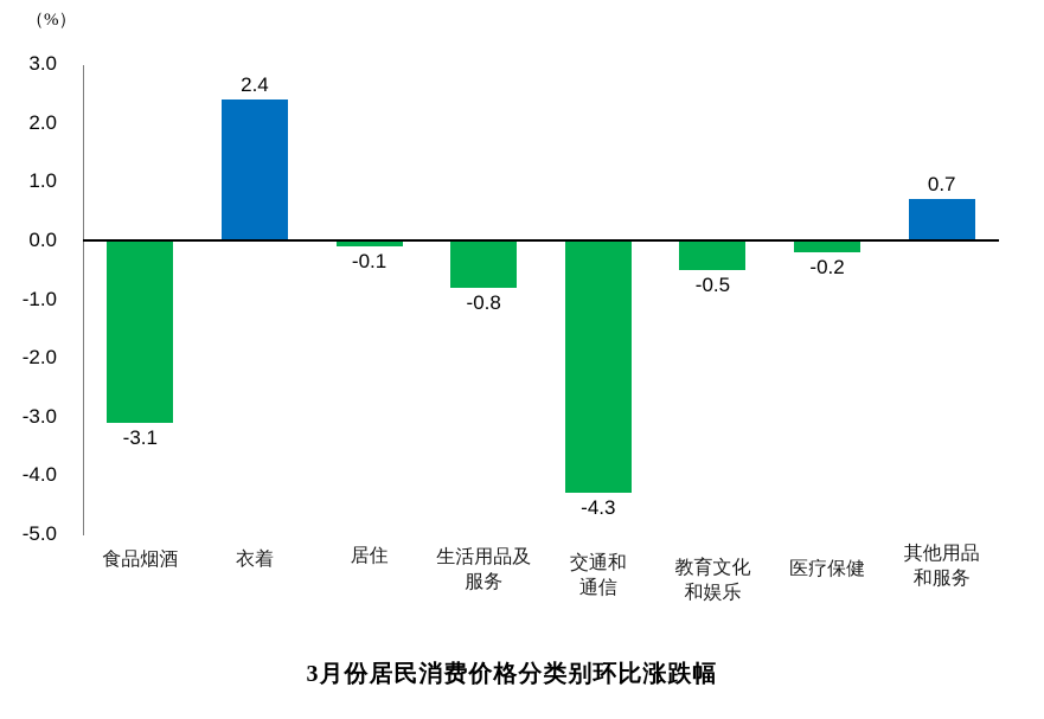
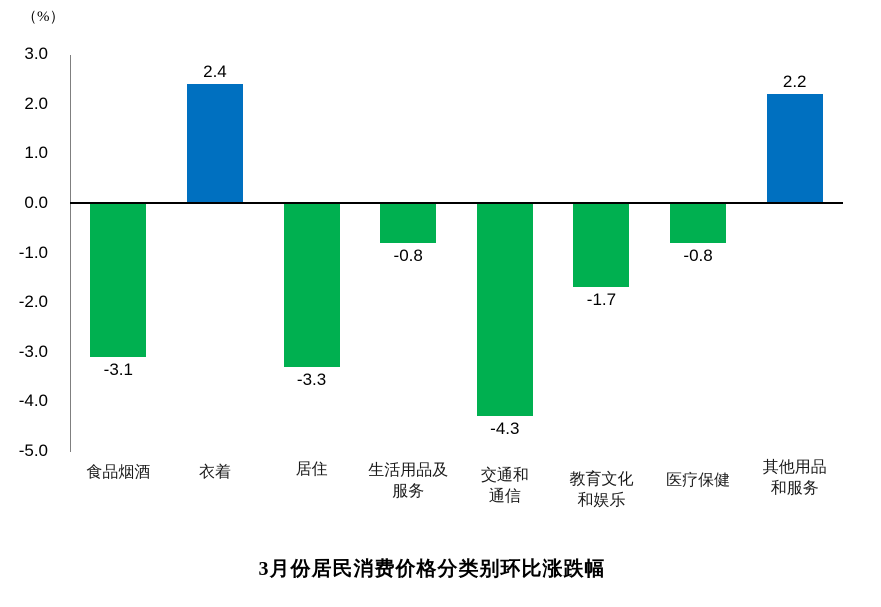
居住: -0.1 -> -3.3
教育文化和娱乐: -0.5 -> -1.7
医疗保健: -0.2 -> -0.8
其他用品和服务: 0.7 -> 2.2
